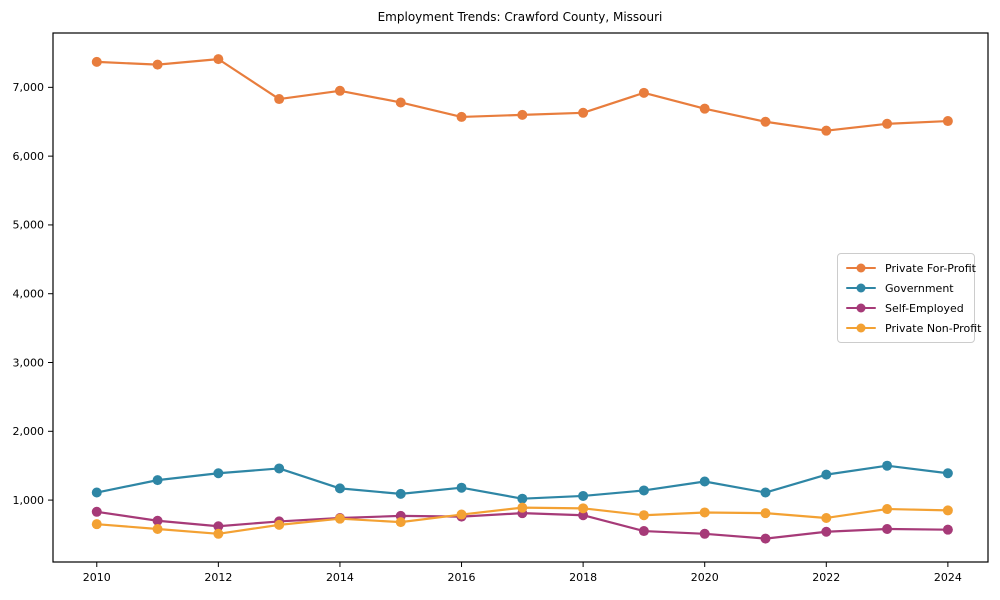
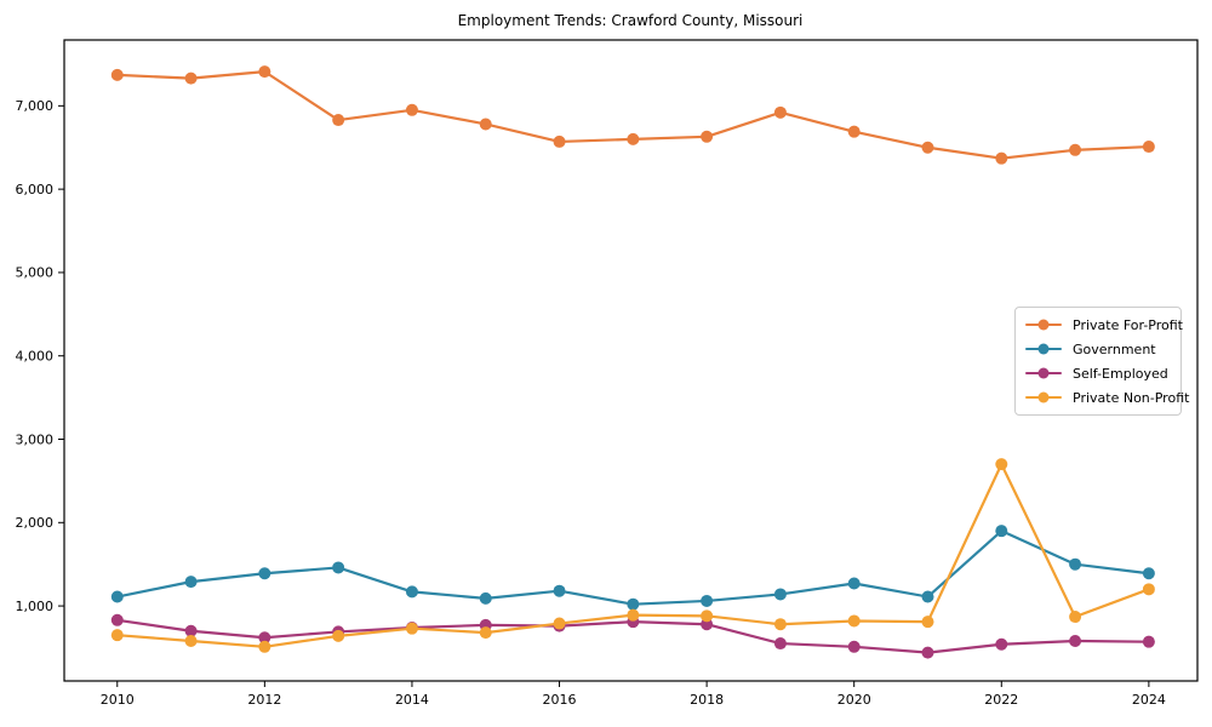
Government/2022: 1400 -> 1900
Private Non-Profit/2022: 700 -> 2700
Private Non-Profit/2024: 800 -> 1200
